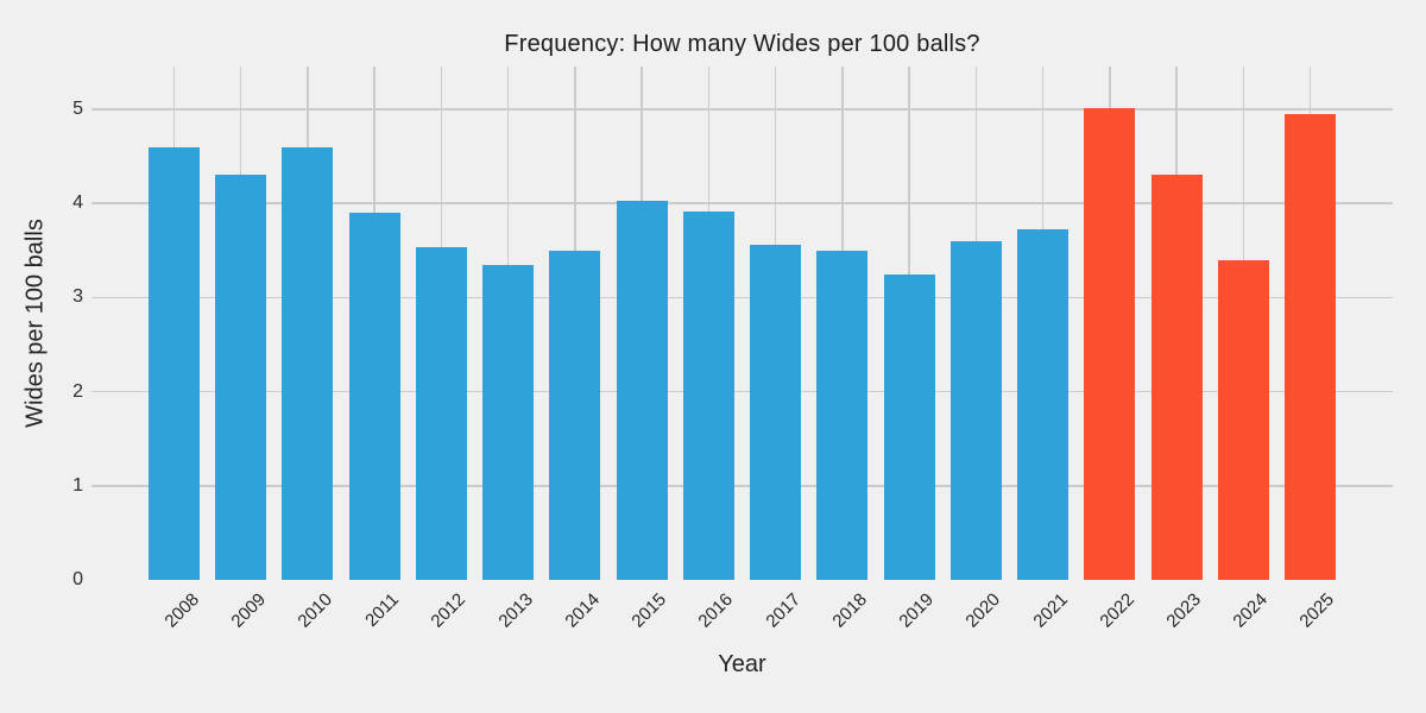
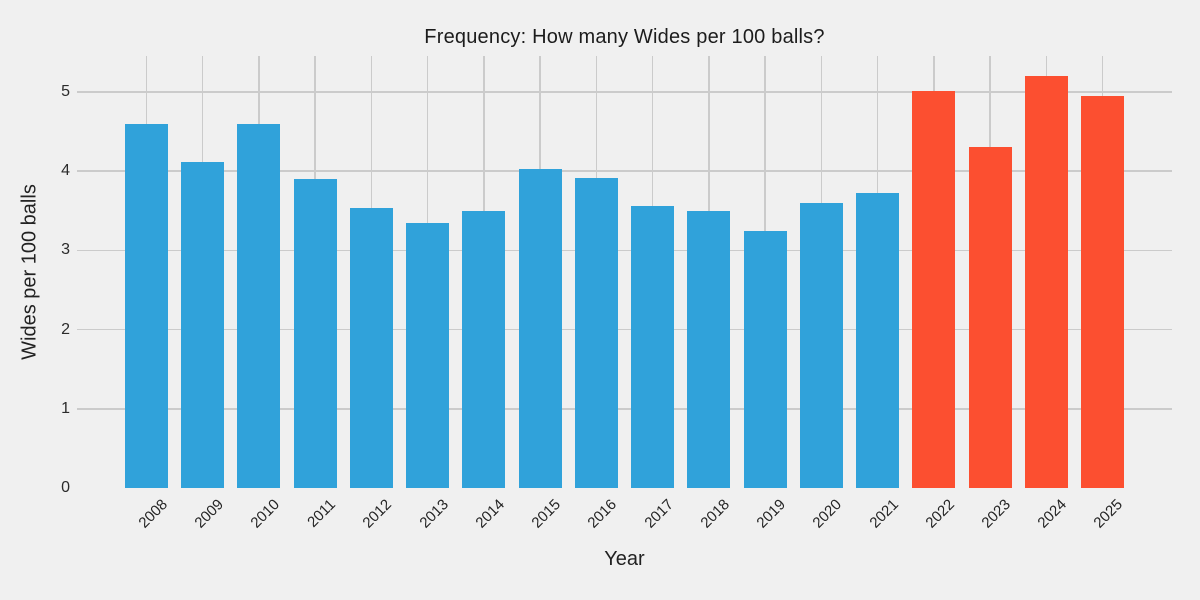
2009: 4.3 -> 4.1
2024: 3.4 -> 5.2
